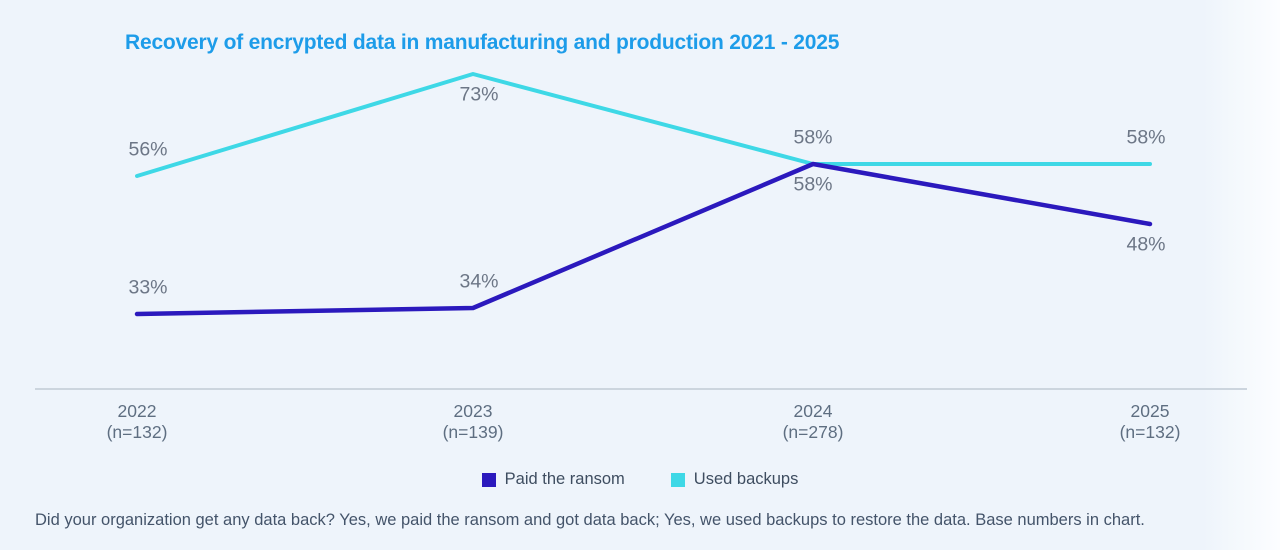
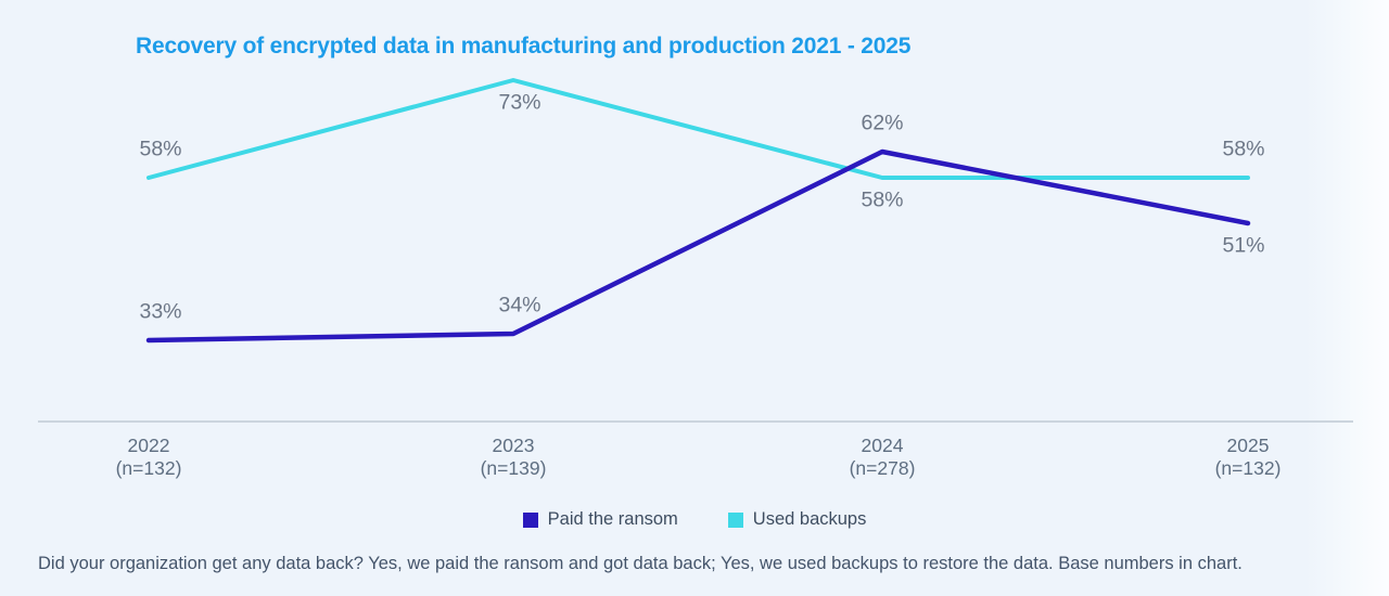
Used backups/2022: 56% -> 58%
Paid the ransom/2024: 58% -> 62%
Paid the ransom/2025: 48% -> 51%
